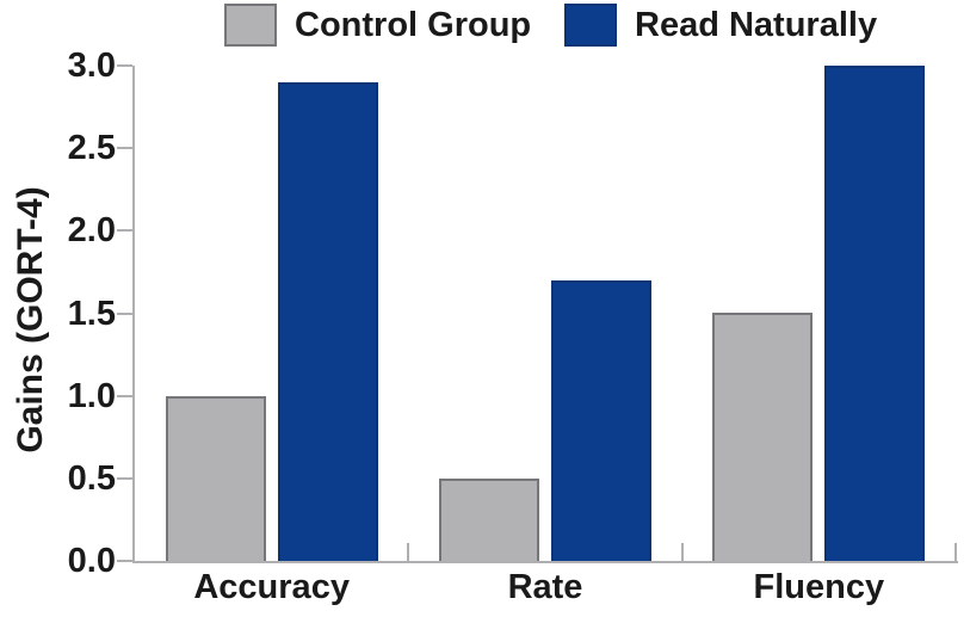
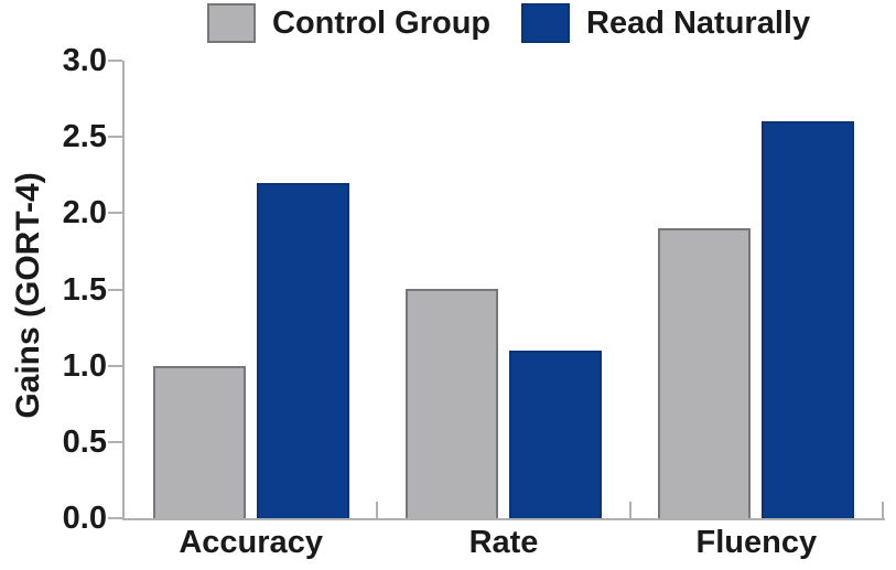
Read Naturally/Accuracy: 2.9 -> 2.2
Control Group/Rate: 0.5 -> 1.5
Read Naturally/Rate: 1.7 -> 1.1
Control Group/Fluency: 1.5 -> 1.9
Read Naturally/Fluency: 3.0 -> 2.6
